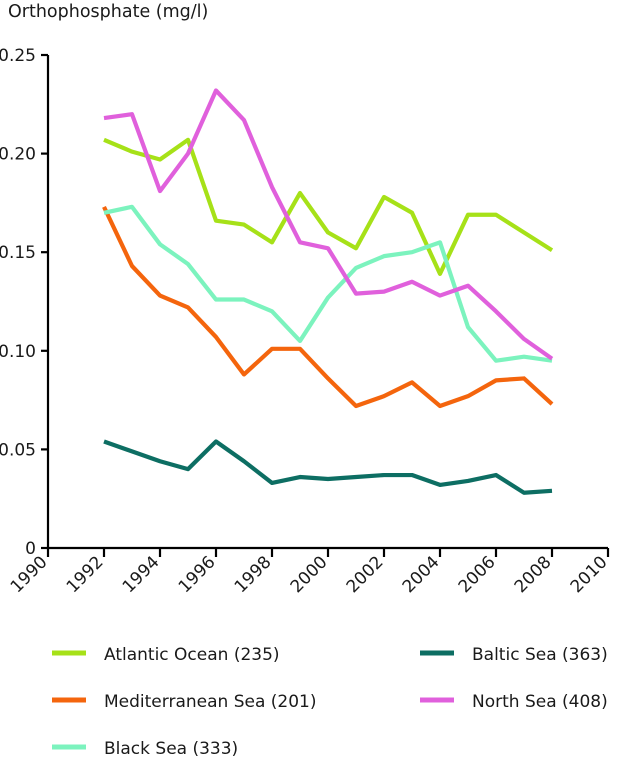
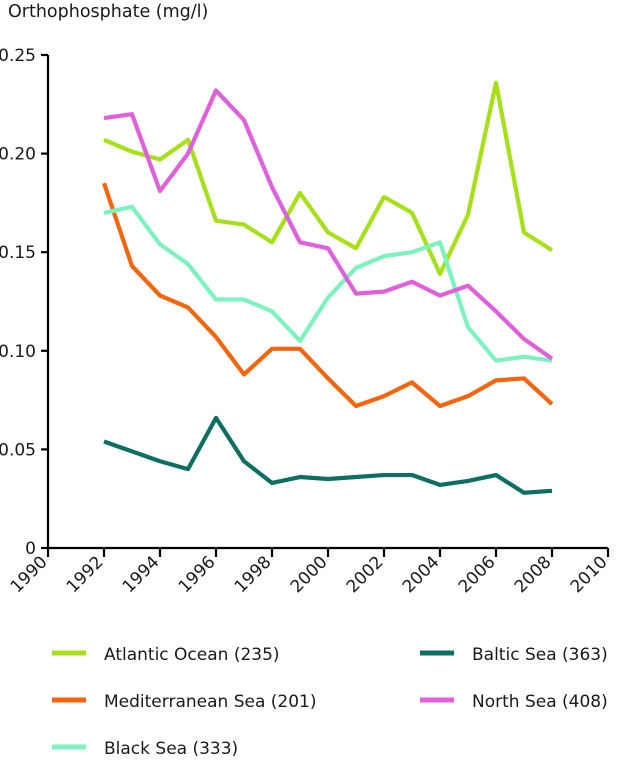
Mediterranean Sea (201)/1992: 0.173 -> 0.185
Baltic Sea (363)/1996: 0.054 -> 0.066
Atlantic Ocean (235)/2006: 0.169 -> 0.236
